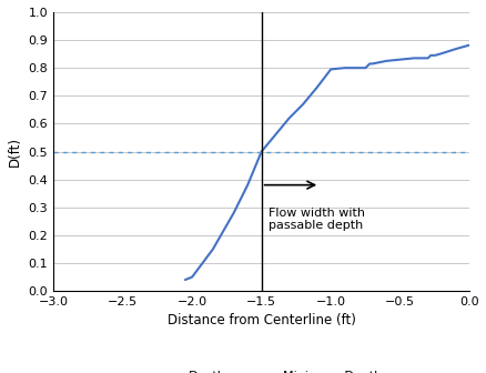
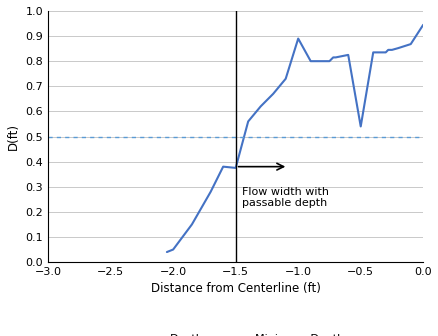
−1.5: 0.500 -> 0.375
−1.0: 0.795 -> 0.890
−0.5: 0.830 -> 0.540
0.0: 0.882 -> 0.945
